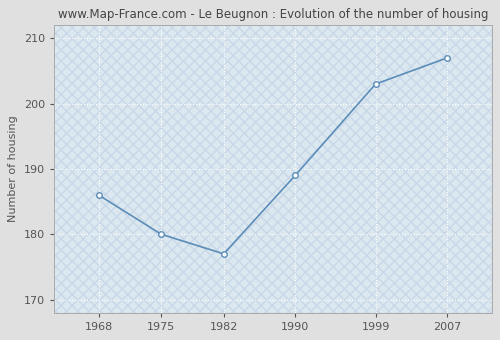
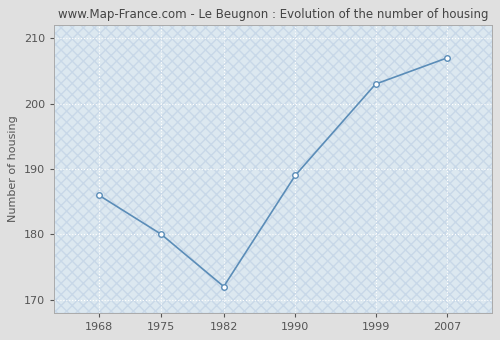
1982: 177 -> 172
